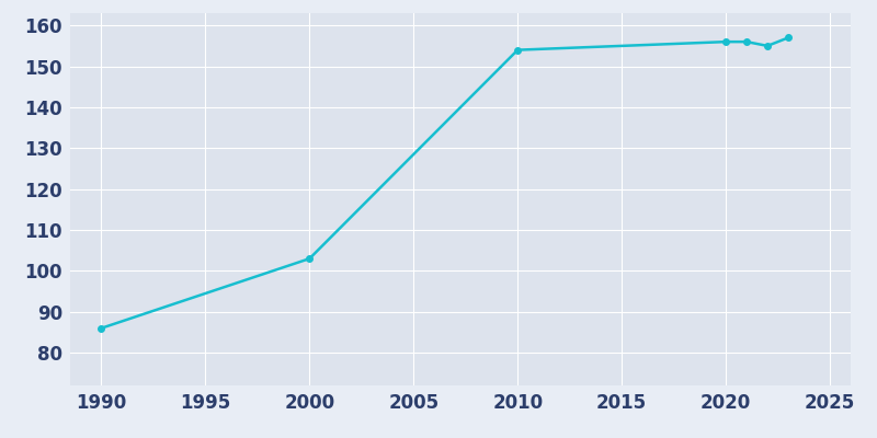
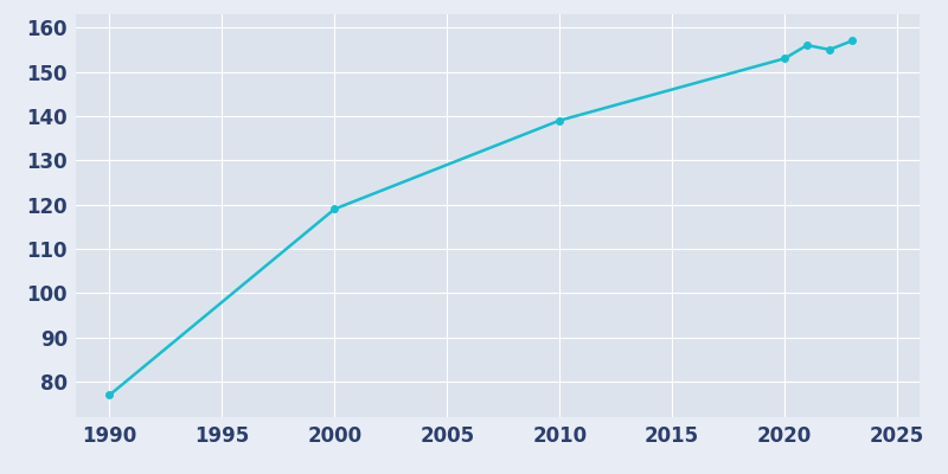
1990: 86 -> 77
2000: 103 -> 119
2010: 154 -> 139
2020: 156 -> 153
